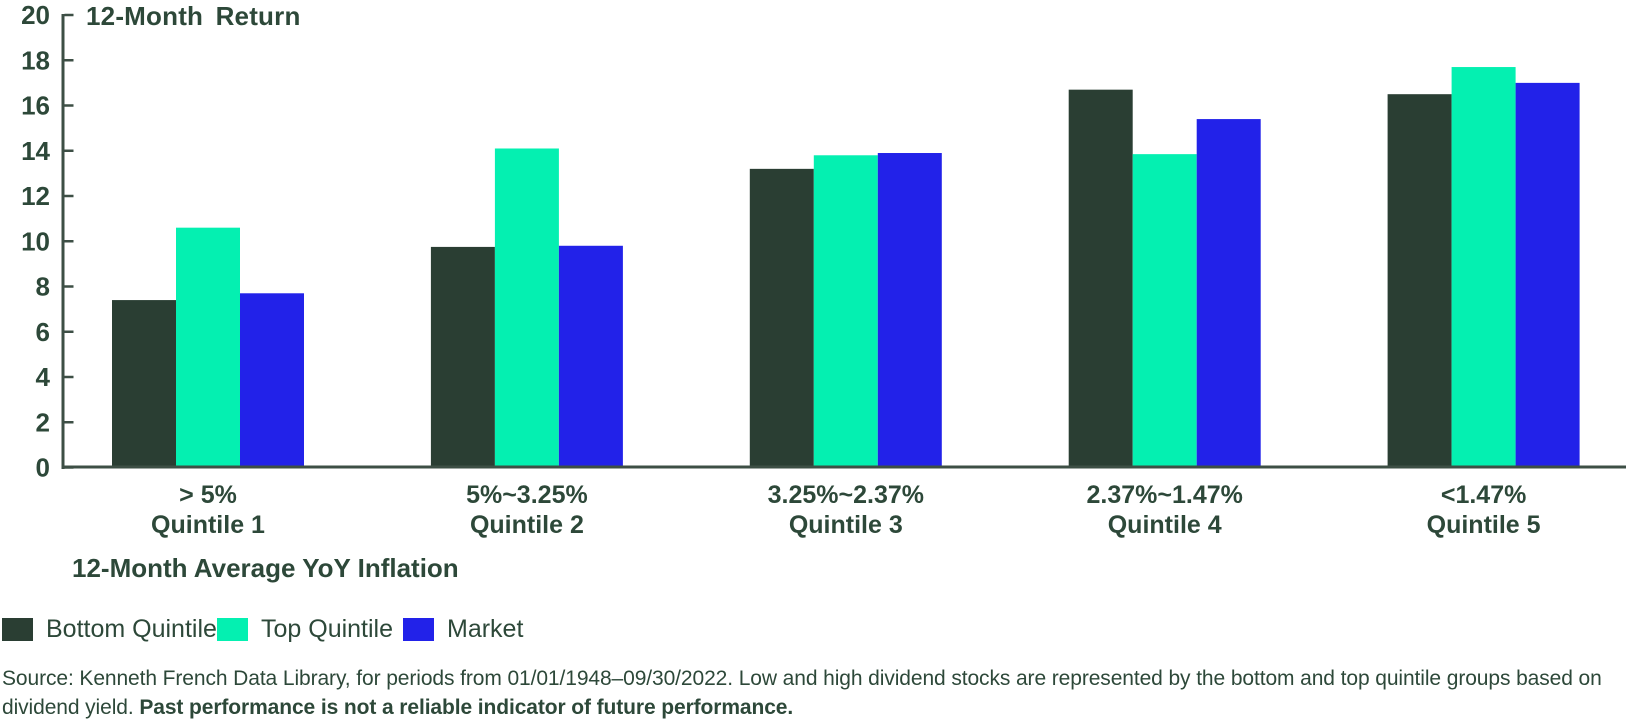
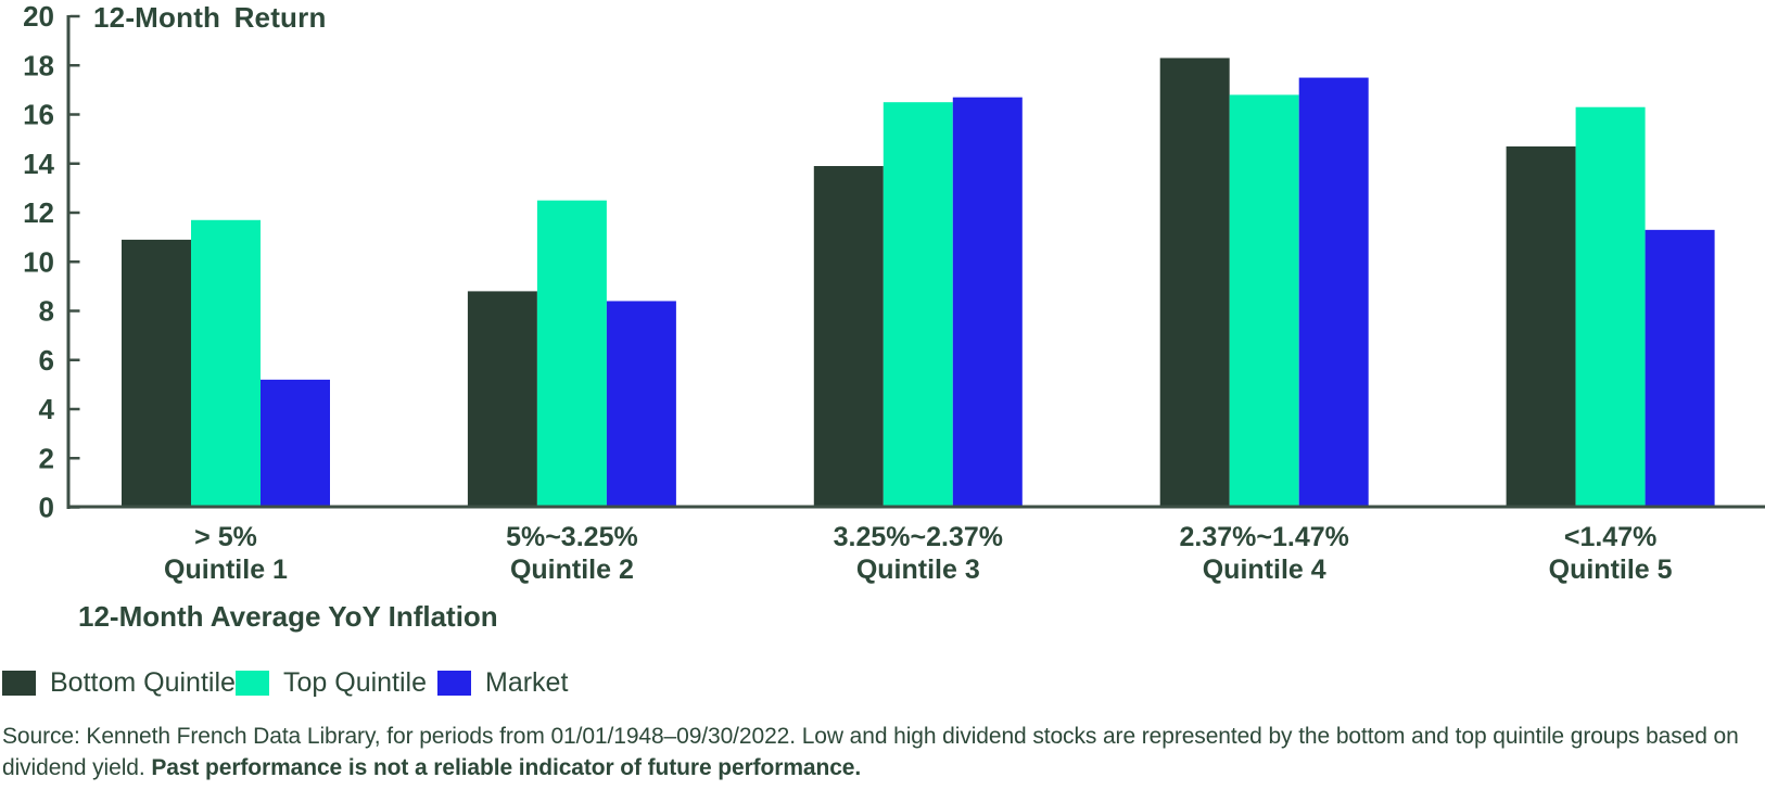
Bottom Quintile/> 5%: 7.4 -> 10.9
Top Quintile/> 5%: 10.6 -> 11.7
Market/> 5%: 7.7 -> 5.2
Bottom Quintile/5%~3.25%: 9.8 -> 8.8
Top Quintile/5%~3.25%: 14.1 -> 12.5
Market/5%~3.25%: 9.8 -> 8.4
Bottom Quintile/3.25%~2.37%: 13.2 -> 13.9
Top Quintile/3.25%~2.37%: 13.8 -> 16.5
Market/3.25%~2.37%: 13.9 -> 16.7
Bottom Quintile/2.37%~1.47%: 16.7 -> 18.3
Top Quintile/2.37%~1.47%: 13.8 -> 16.8
Market/2.37%~1.47%: 15.4 -> 17.5
Bottom Quintile/<1.47%: 16.5 -> 14.7
Top Quintile/<1.47%: 17.7 -> 16.3
Market/<1.47%: 17.0 -> 11.3
